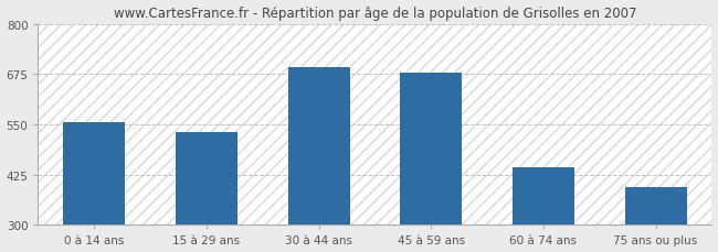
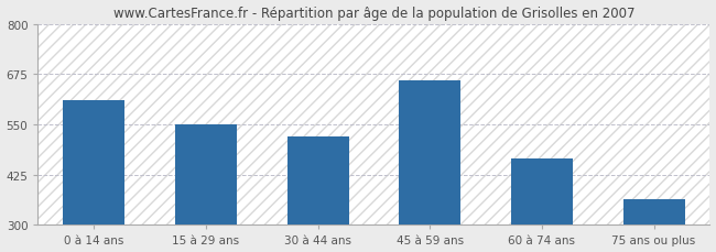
0 à 14 ans: 555 -> 610
15 à 29 ans: 530 -> 550
30 à 44 ans: 693 -> 520
45 à 59 ans: 678 -> 660
60 à 74 ans: 443 -> 465
75 ans ou plus: 393 -> 365
